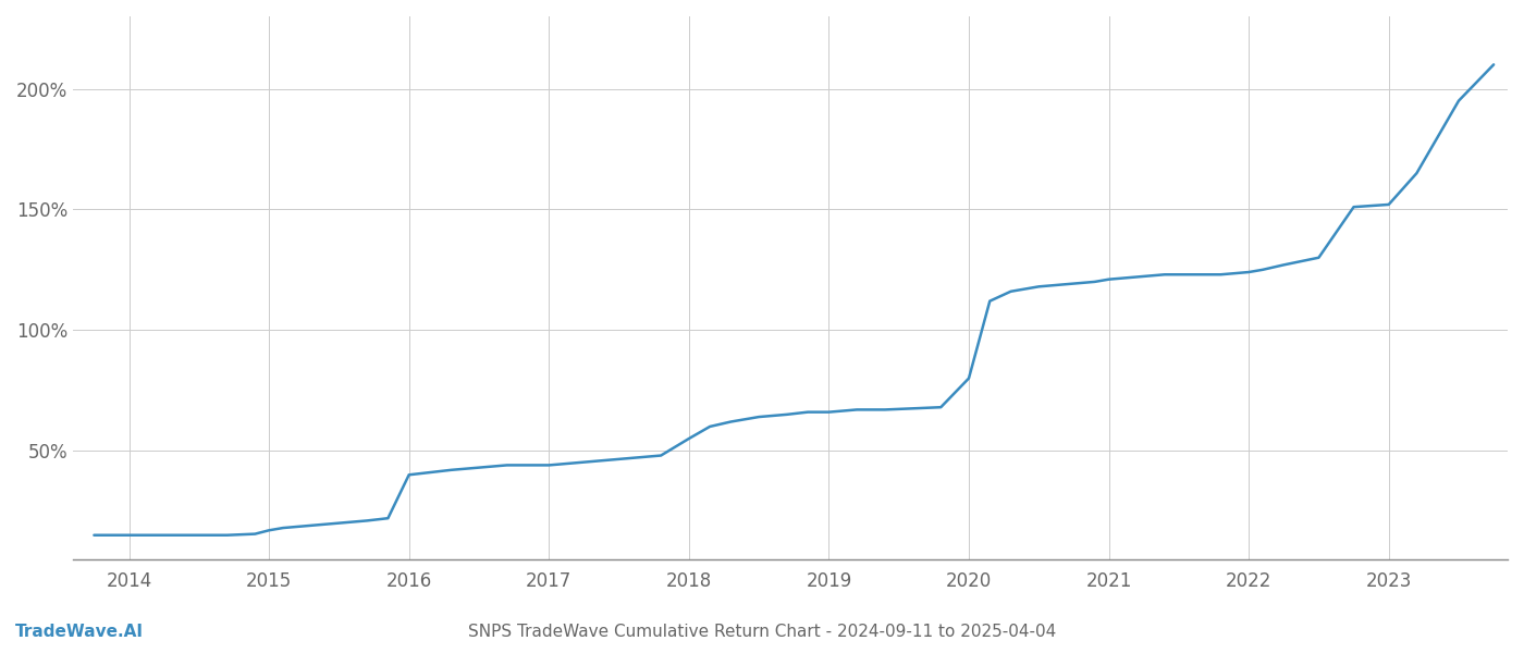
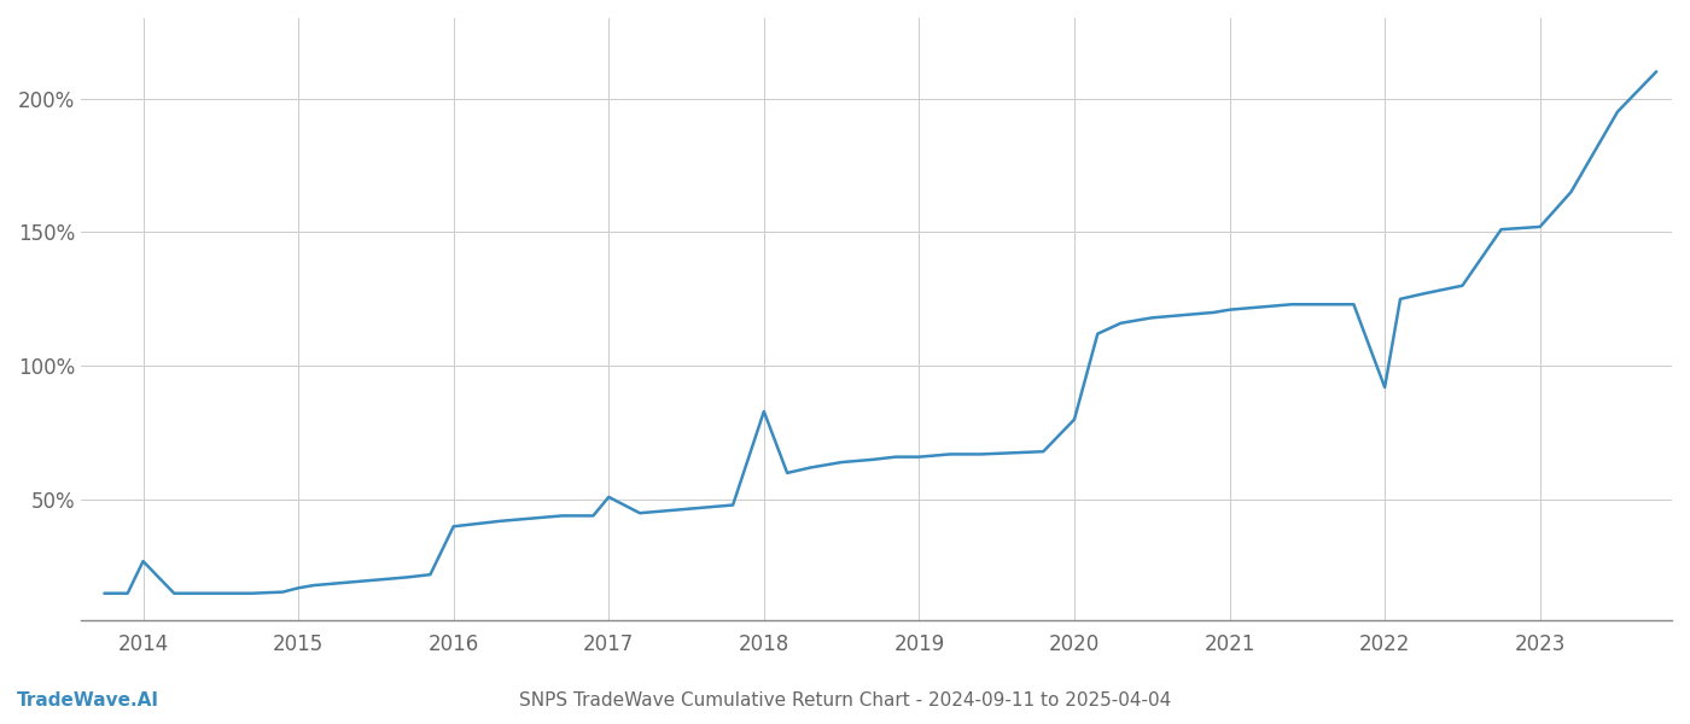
2014: 15.0% -> 27.0%
2017: 44.0% -> 51.0%
2018: 55.0% -> 83.0%
2022: 124.0% -> 92.0%
